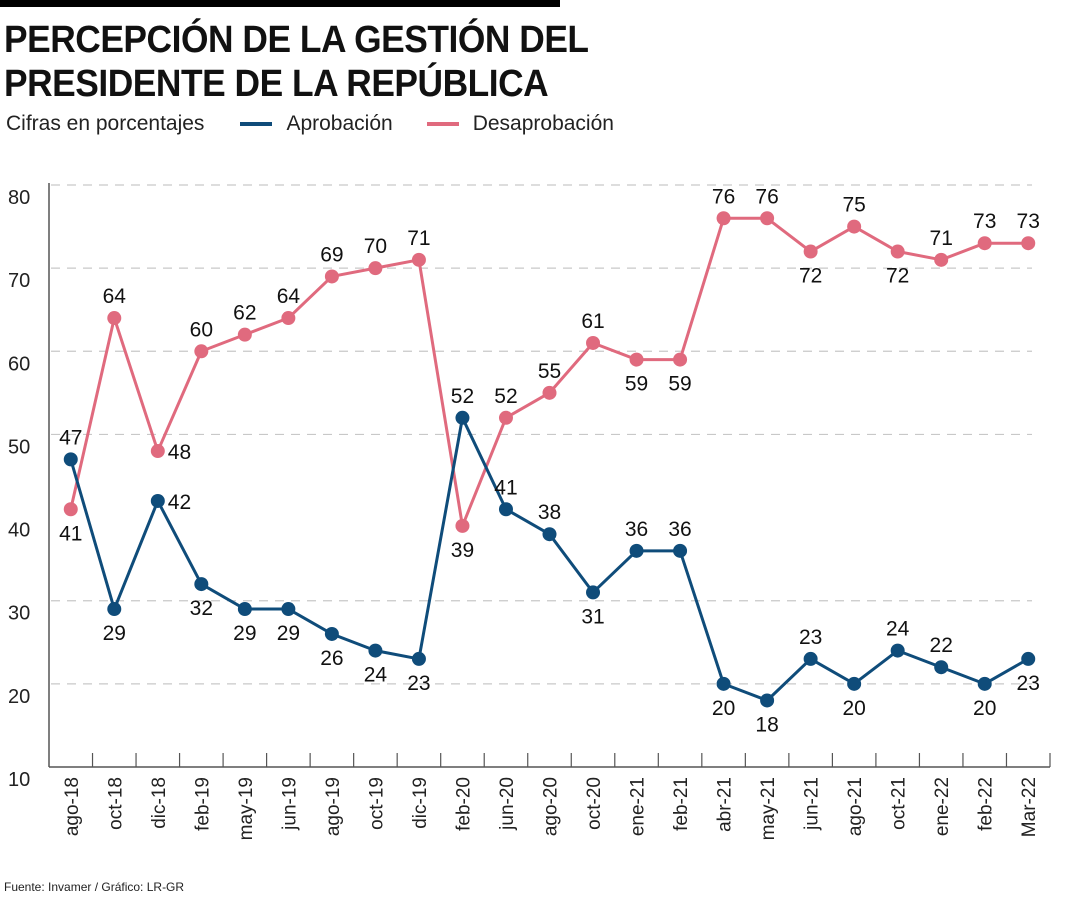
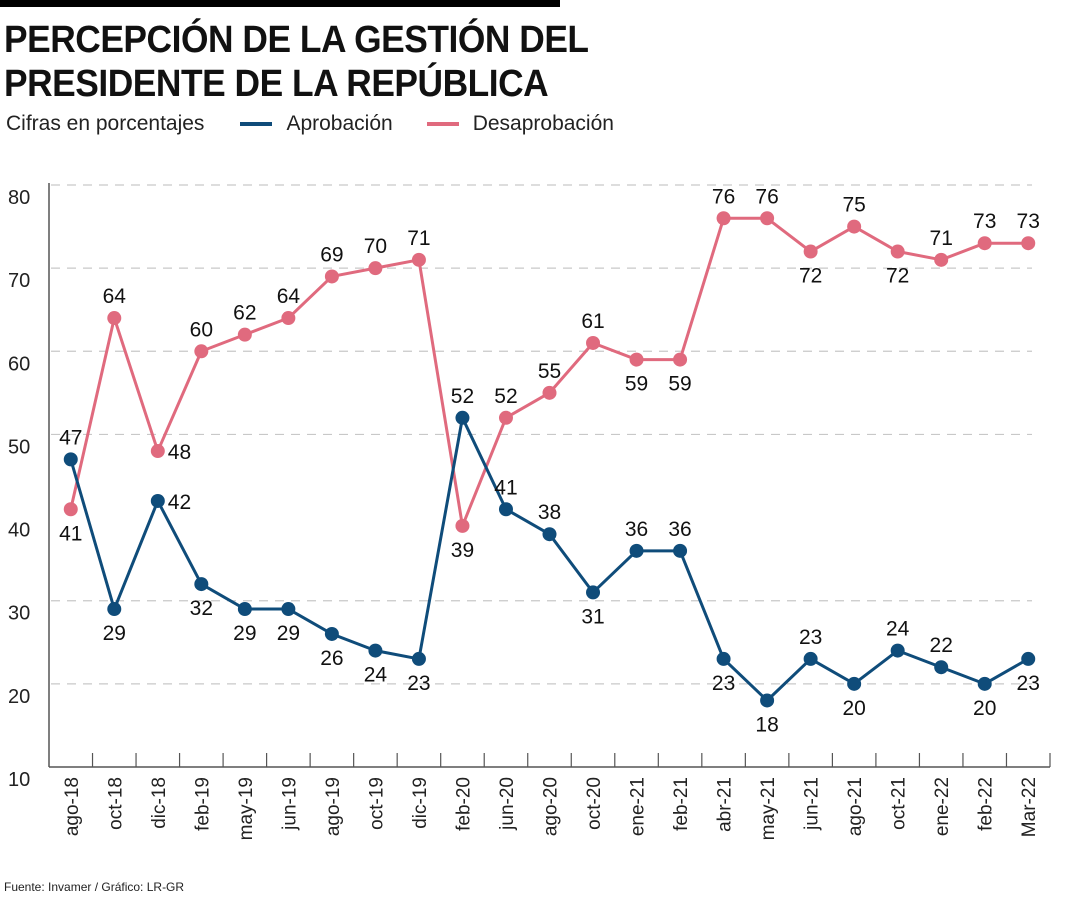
Aprobación/abr-21: 20 -> 23
